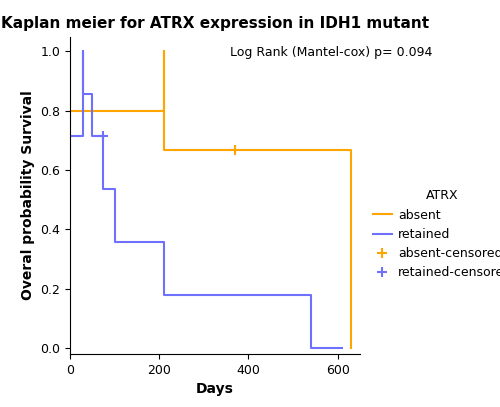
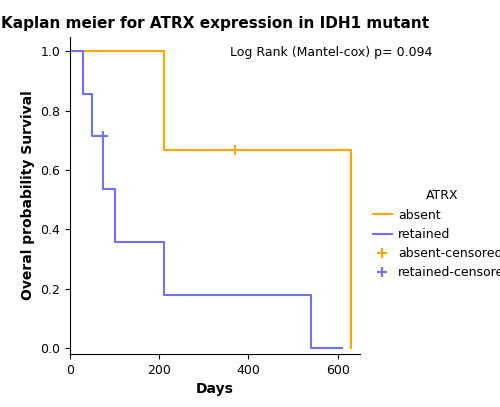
absent/0: 0.800 -> 1.000
retained/0: 0.715 -> 1.000
